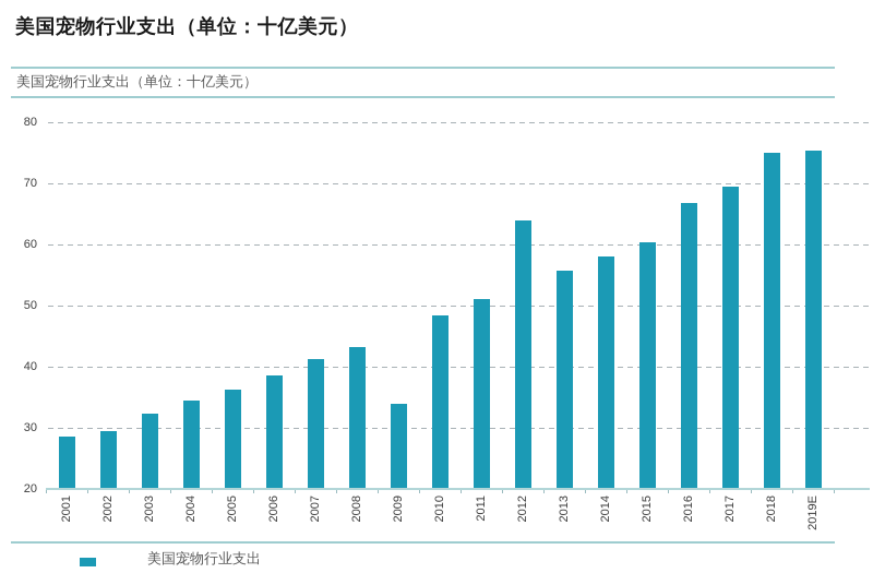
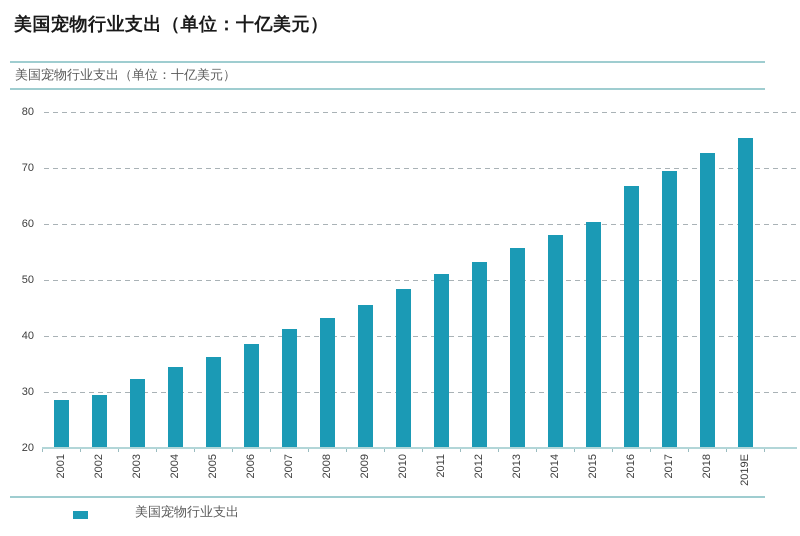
2009: 34 -> 46
2012: 64 -> 53
2018: 75 -> 73
